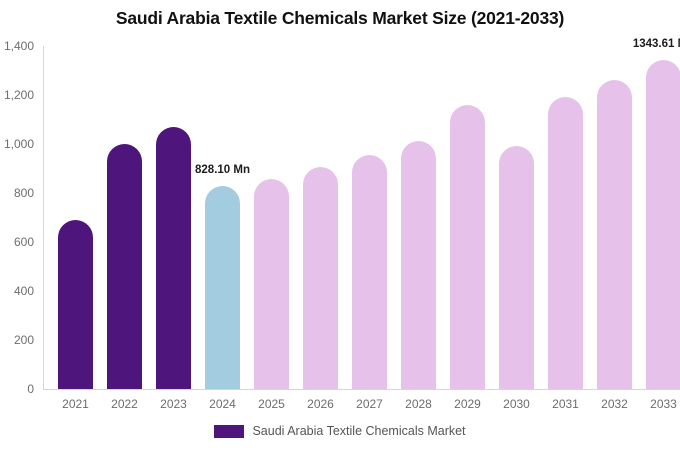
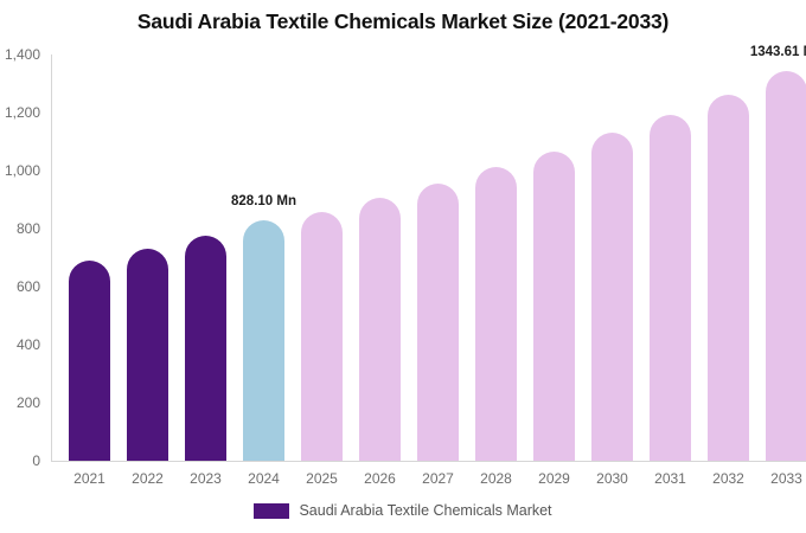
2022: 1000 -> 730
2023: 1070 -> 780
2029: 1160 -> 1060
2030: 990 -> 1130
